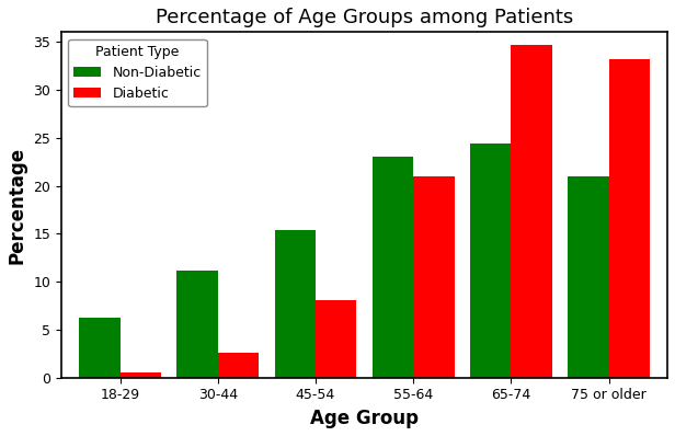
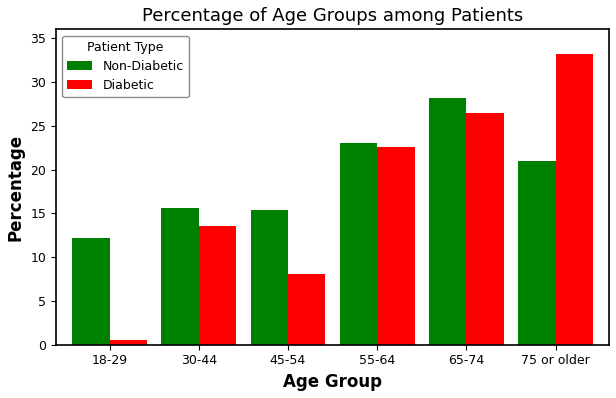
Non-Diabetic/18-29: 6.2 -> 12.2
Non-Diabetic/30-44: 11.1 -> 15.6
Diabetic/30-44: 2.6 -> 13.6
Diabetic/55-64: 21.0 -> 22.6
Non-Diabetic/65-74: 24.4 -> 28.2
Diabetic/65-74: 34.7 -> 26.4
